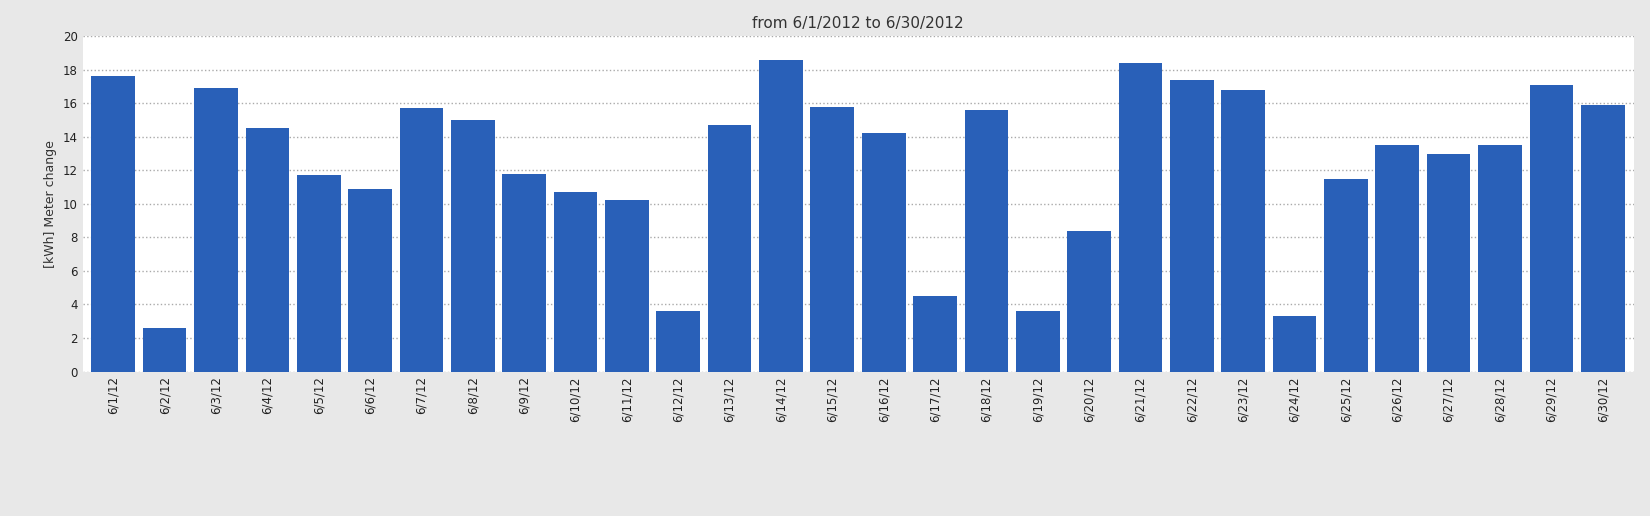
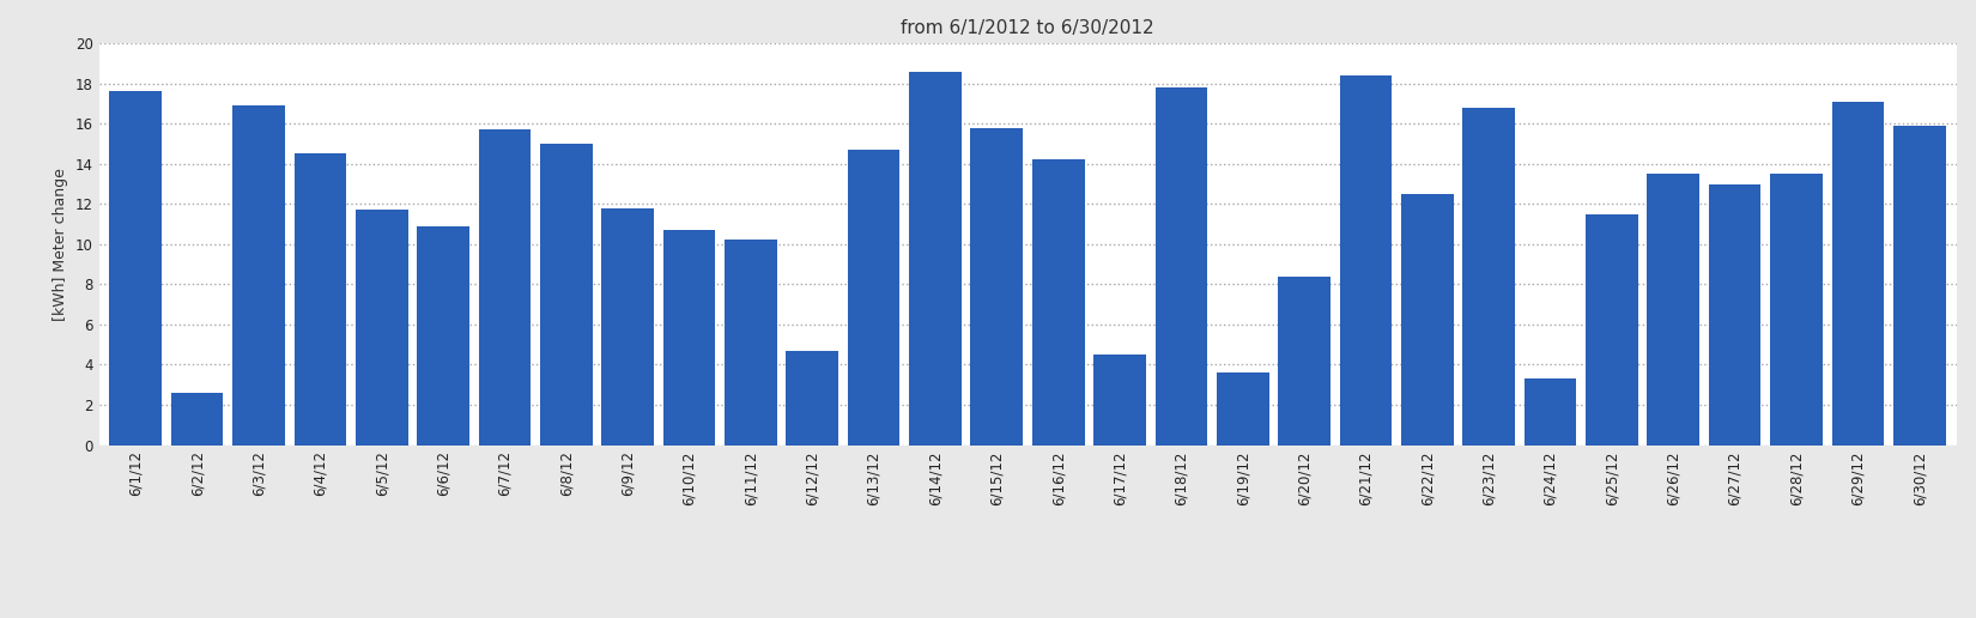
6/12/12: 3.6 -> 4.7
6/18/12: 15.6 -> 17.8
6/22/12: 17.4 -> 12.5
